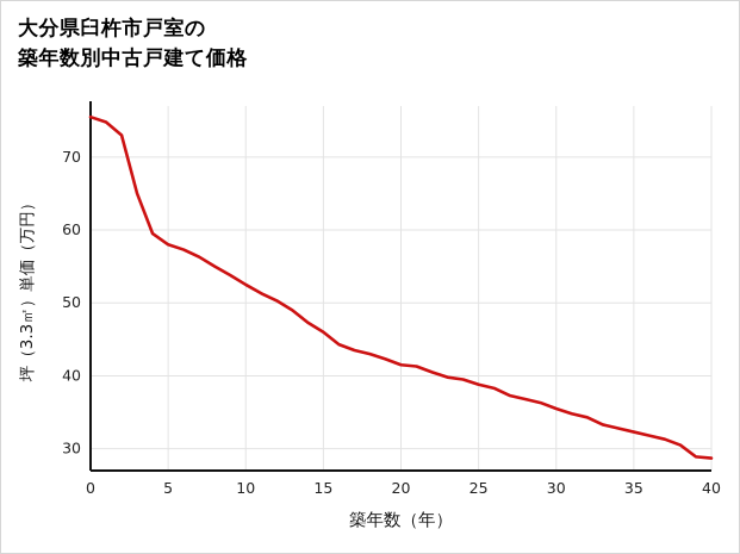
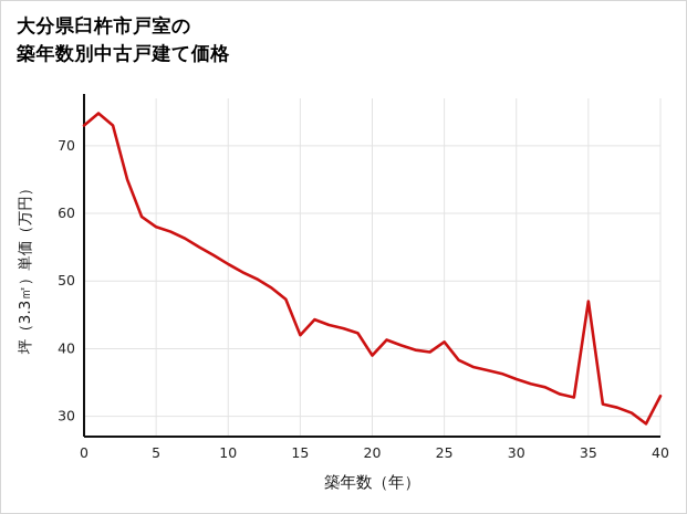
0: 76 -> 73
15: 46 -> 42
20: 42 -> 39
25: 39 -> 41
35: 32 -> 47
40: 29 -> 33
